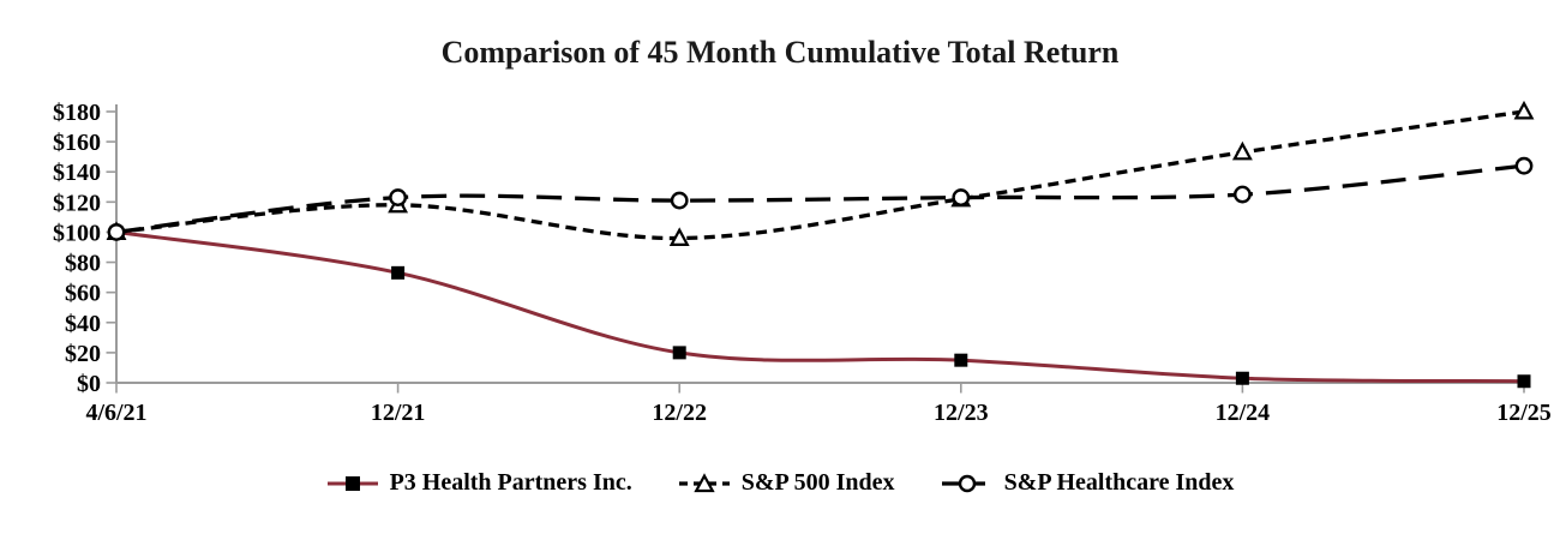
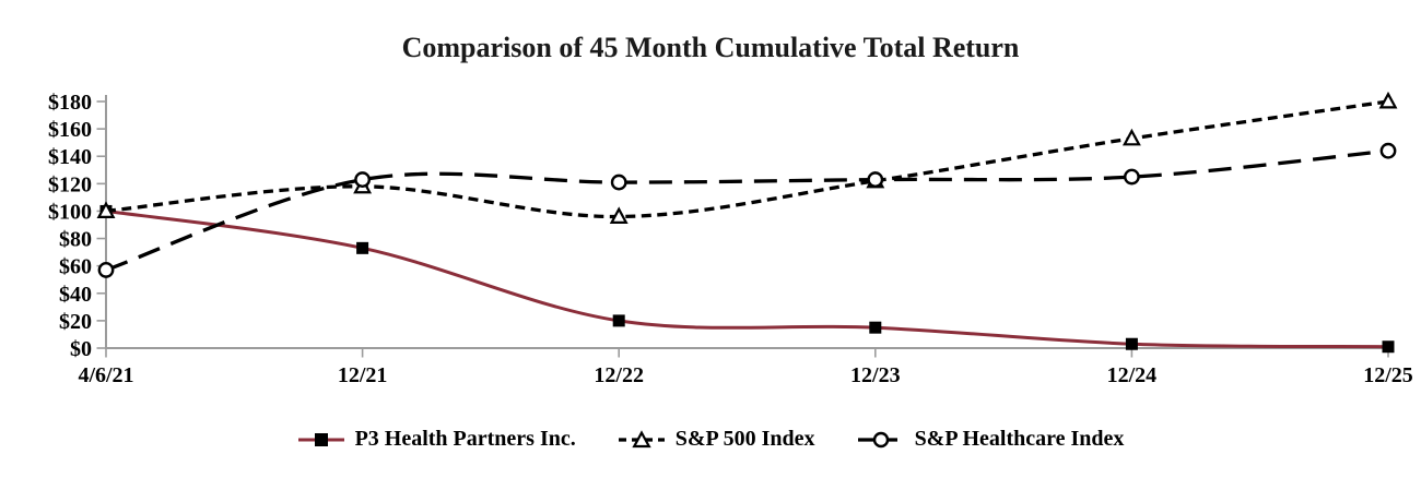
S&P Healthcare Index/4/6/21: $100 -> $57
